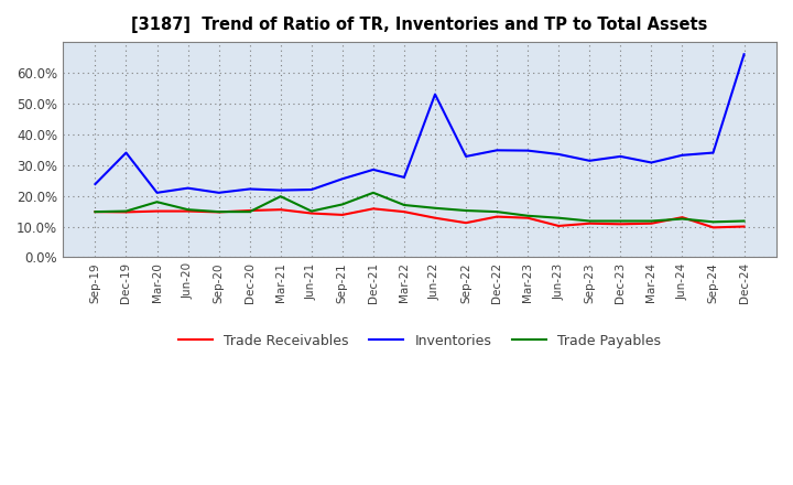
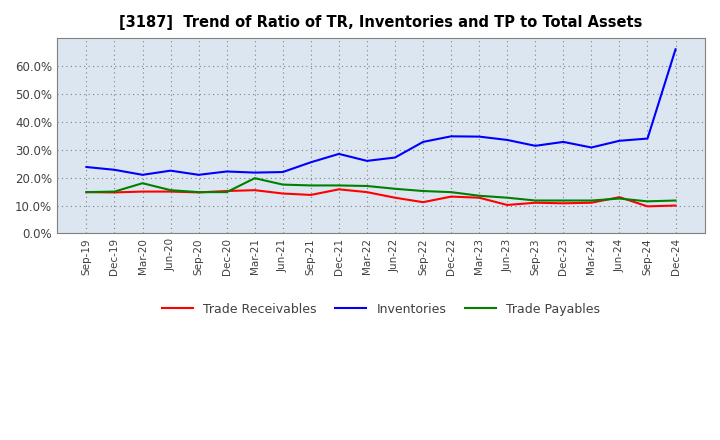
Inventories/Dec-19: 34.0% -> 22.8%
Trade Payables/Jun-21: 15.0% -> 17.5%
Trade Payables/Dec-21: 21.0% -> 17.2%
Inventories/Jun-22: 53.0% -> 27.2%
